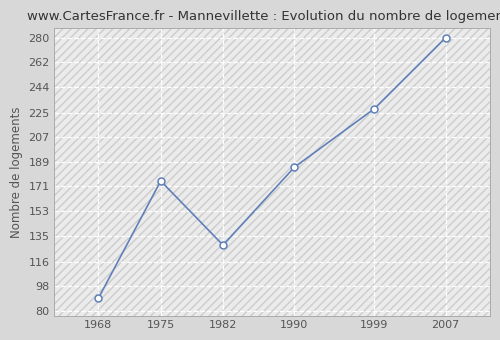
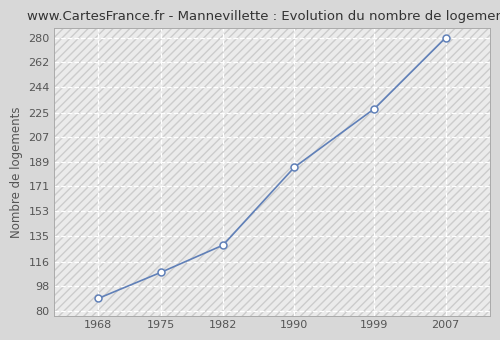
1975: 175 -> 108
